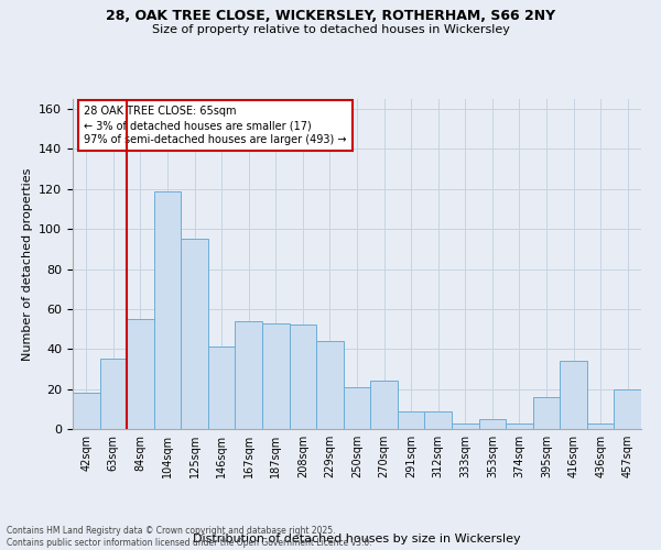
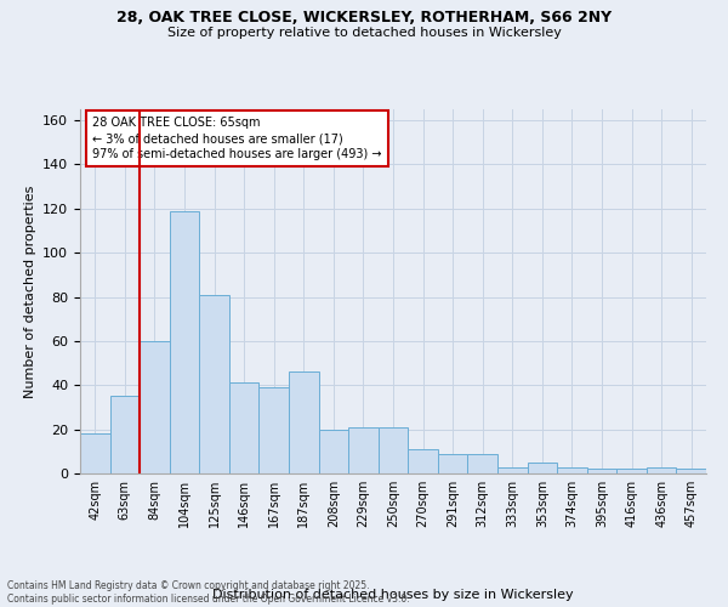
84sqm: 55 -> 60
125sqm: 95 -> 81
167sqm: 54 -> 39
187sqm: 53 -> 46
208sqm: 52 -> 20
229sqm: 44 -> 21
270sqm: 24 -> 11
395sqm: 16 -> 2
416sqm: 34 -> 2
457sqm: 20 -> 2
